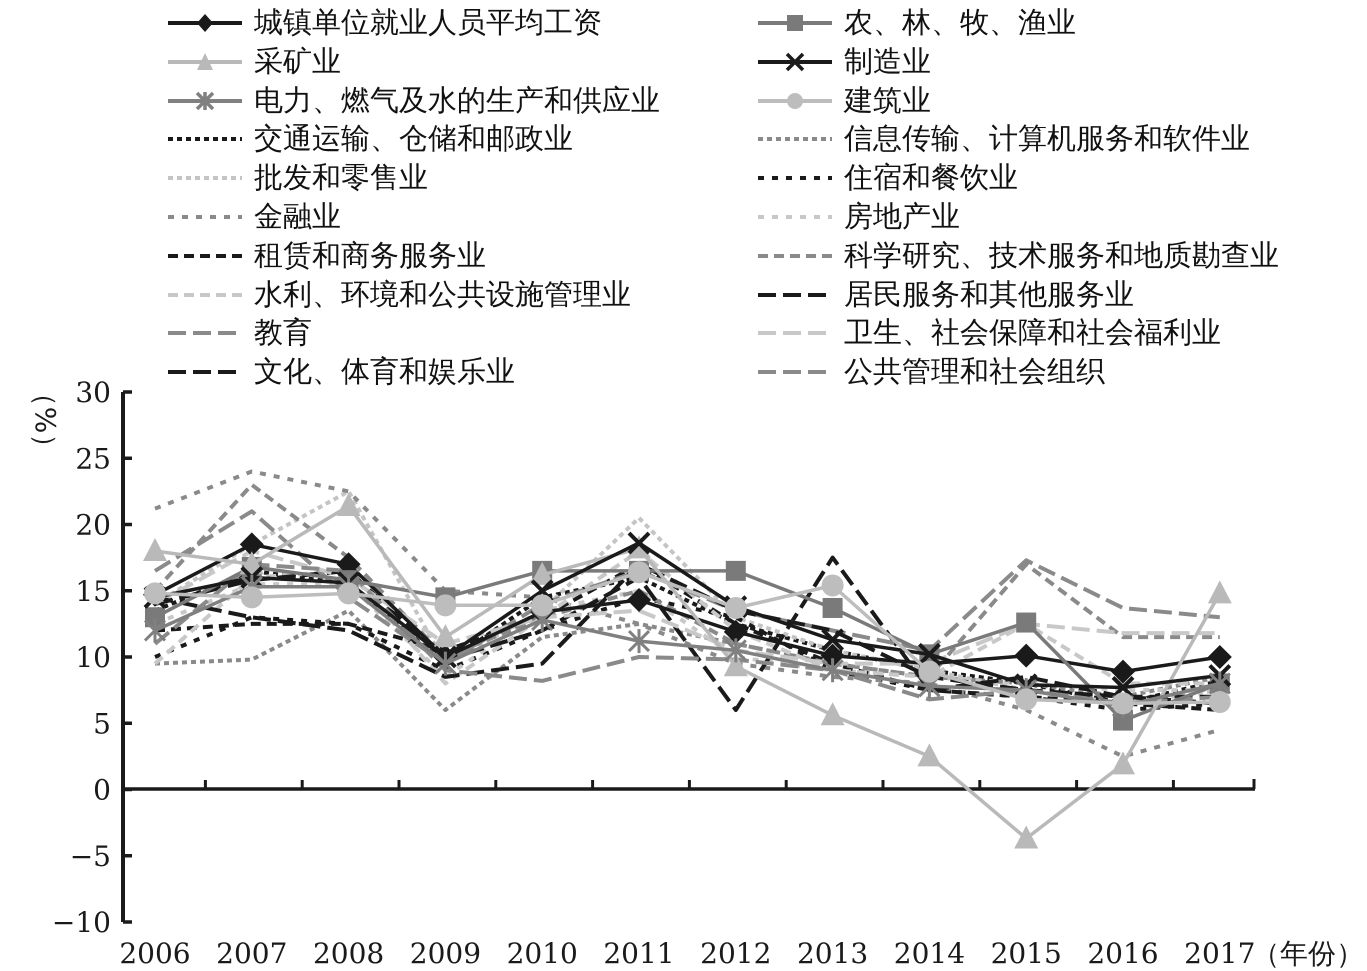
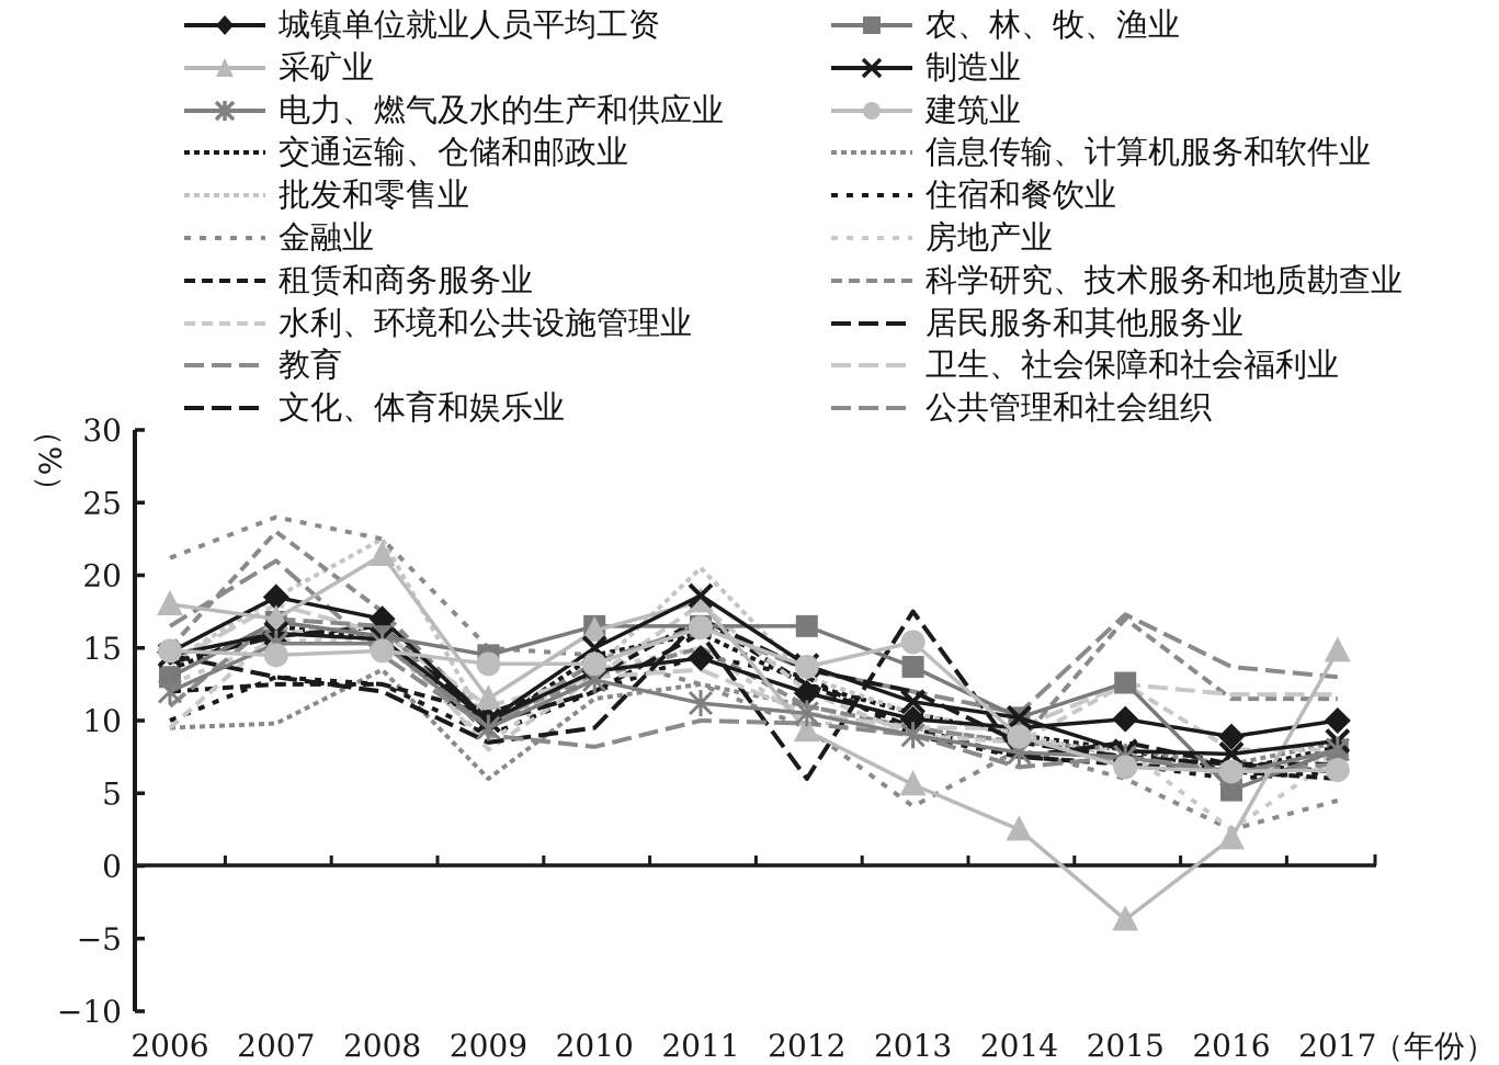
金融业/2013: 8.5 -> 4.1
房地产业/2016: 7.5 -> 2.5
